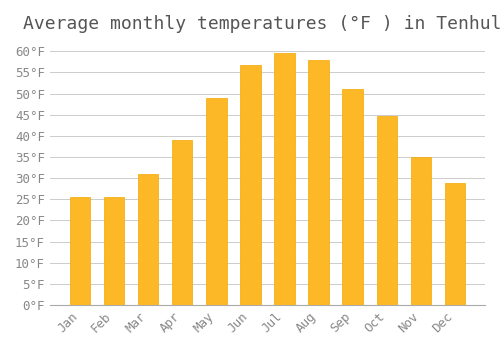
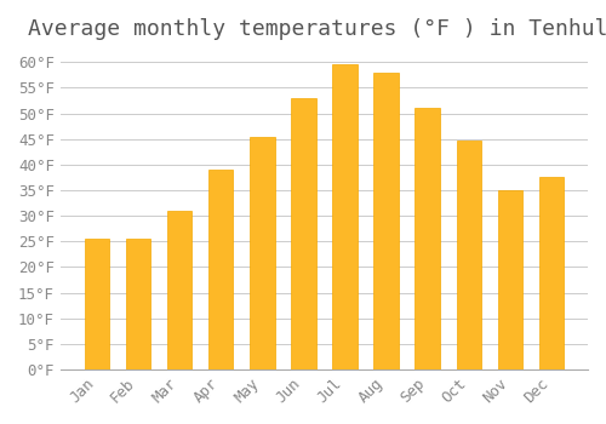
May: 49.0°F -> 45.5°F
Jun: 56.8°F -> 53.0°F
Dec: 28.8°F -> 37.5°F
